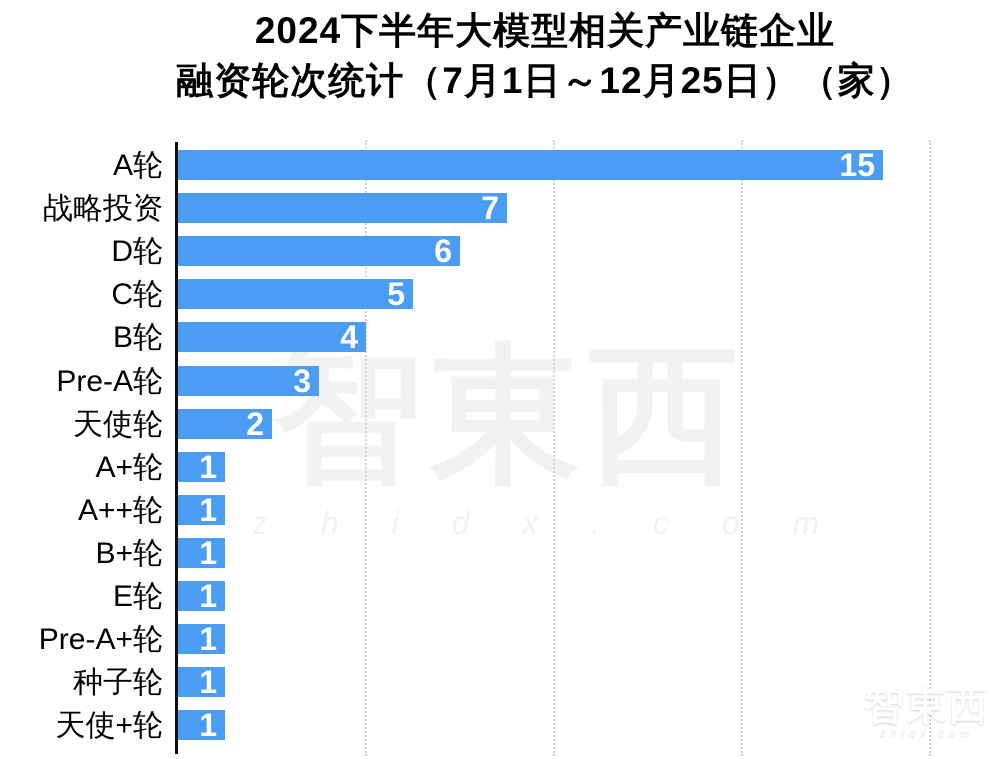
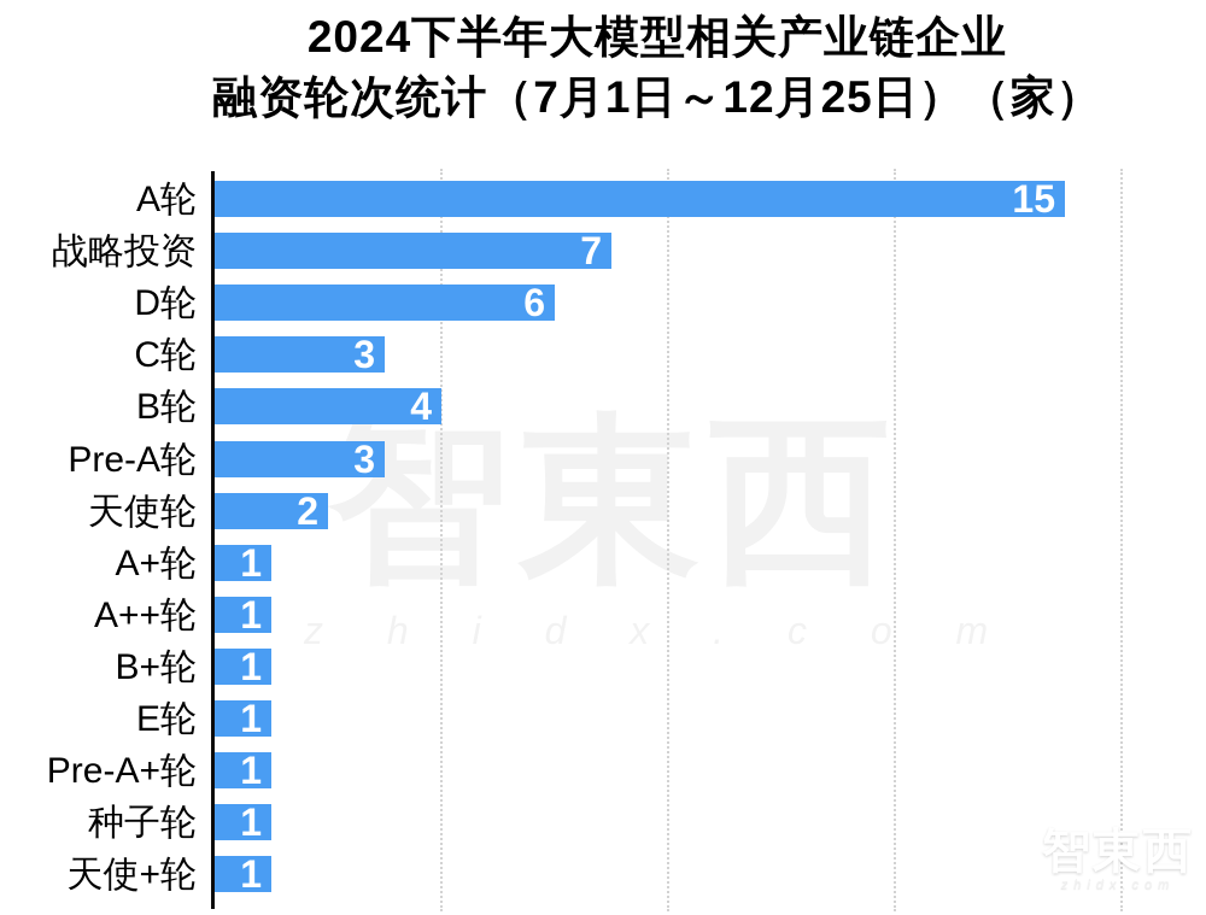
C轮: 5 -> 3
